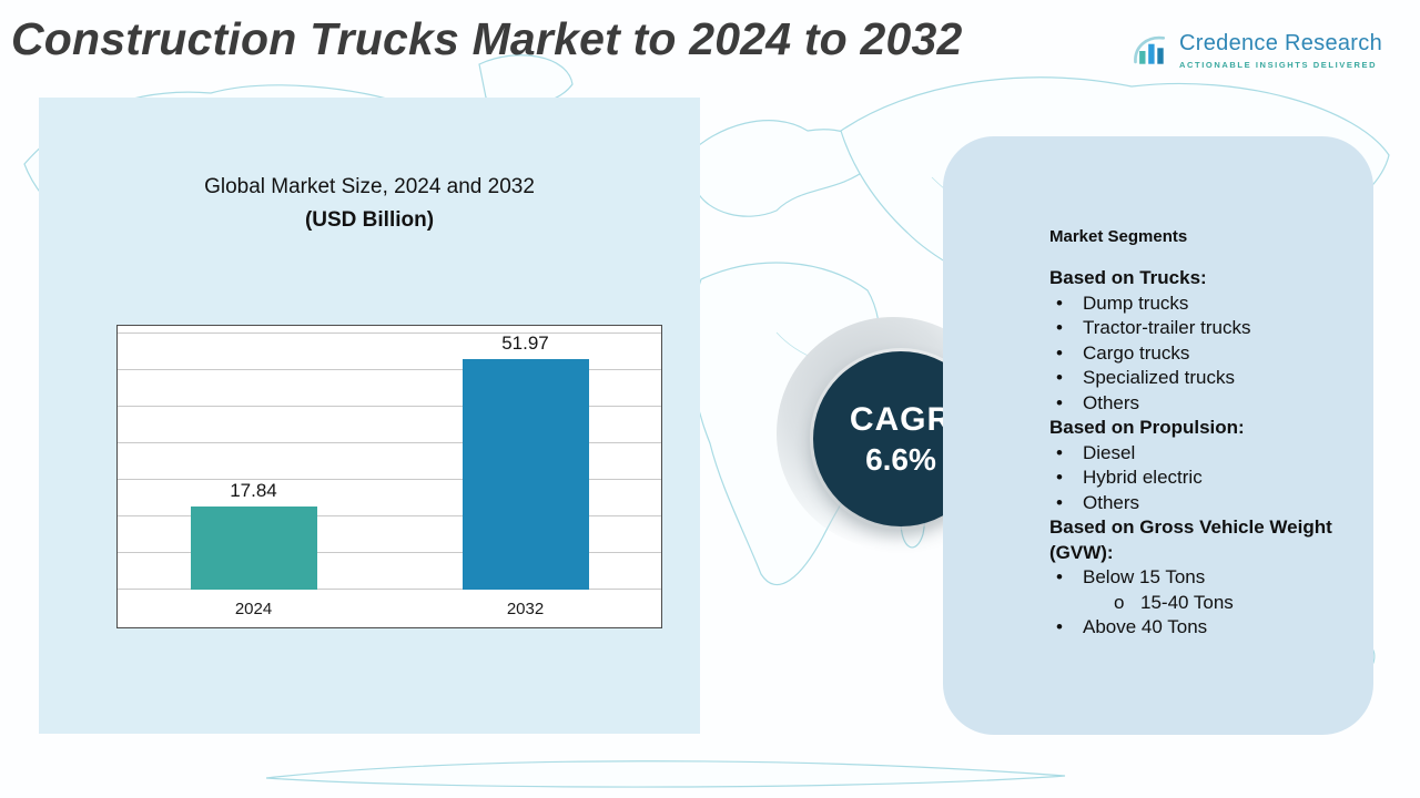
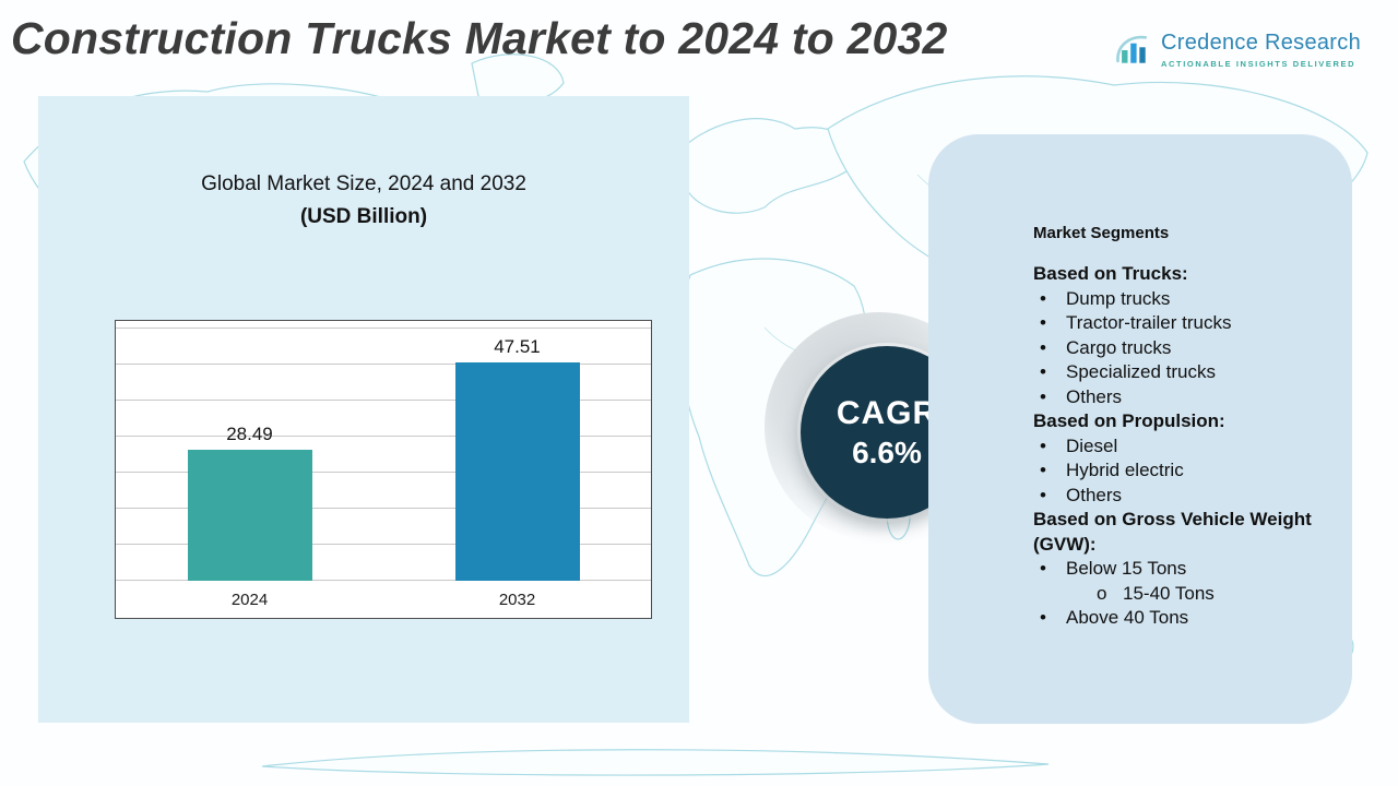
2024: 17.84 -> 28.49
2032: 51.97 -> 47.51
